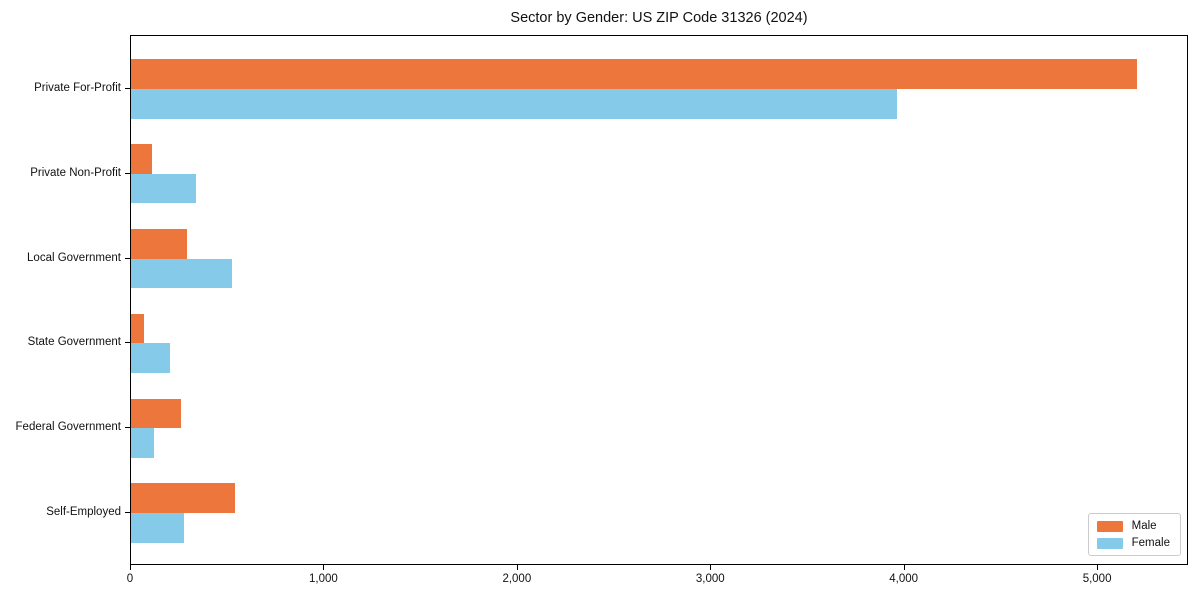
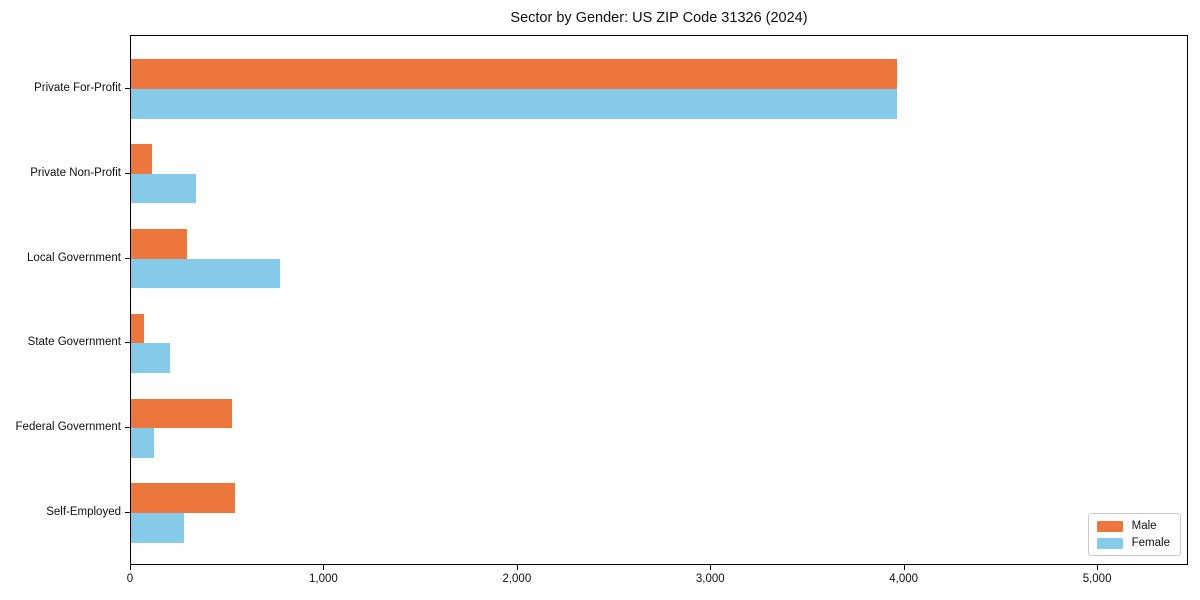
Male/Private For-Profit: 5200 -> 3960
Female/Local Government: 520 -> 770
Male/Federal Government: 260 -> 520
